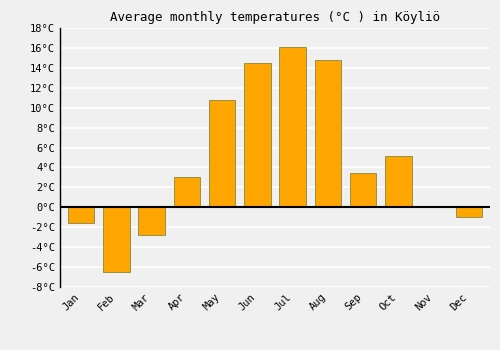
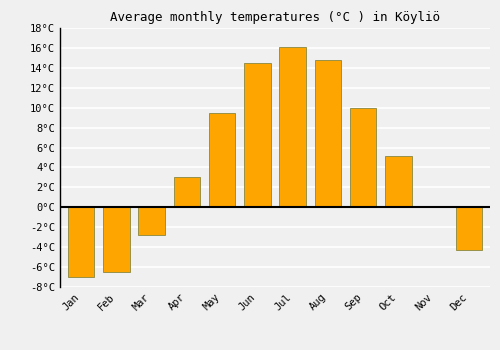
Jan: -1.6°C -> -7.0°C
May: 10.8°C -> 9.5°C
Sep: 3.4°C -> 10.0°C
Dec: -1.0°C -> -4.3°C
